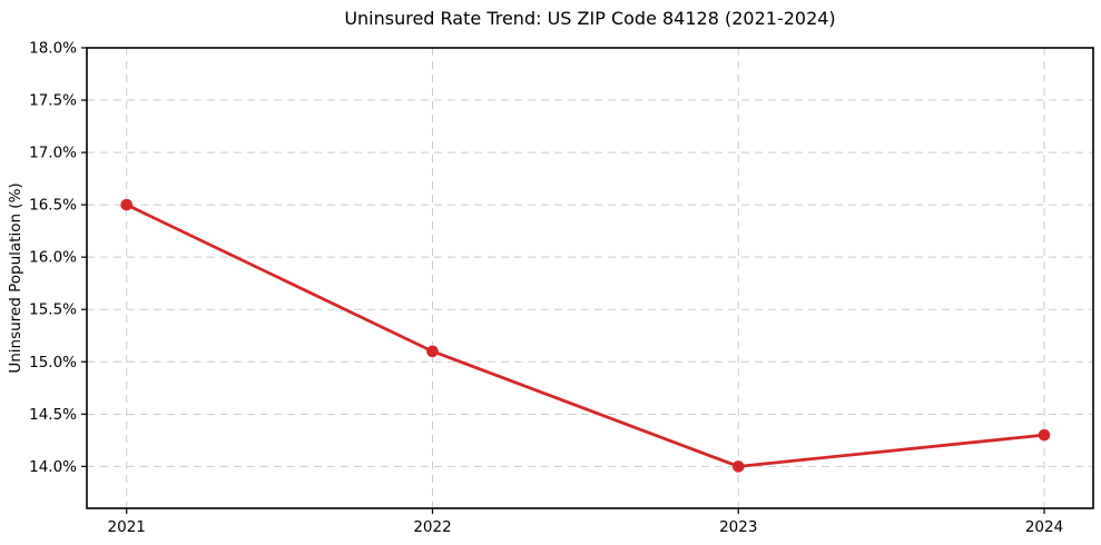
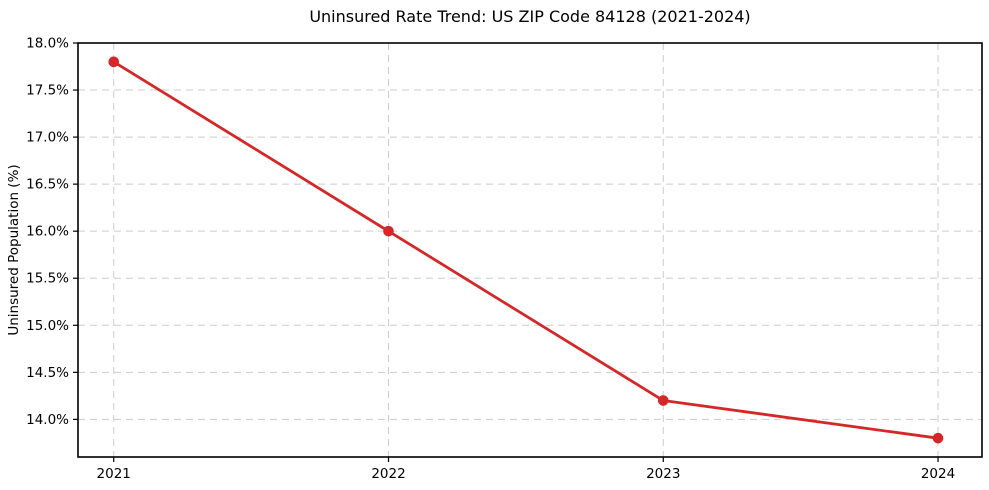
2021: 16.5% -> 17.8%
2022: 15.1% -> 16.0%
2023: 14.0% -> 14.2%
2024: 14.3% -> 13.8%
